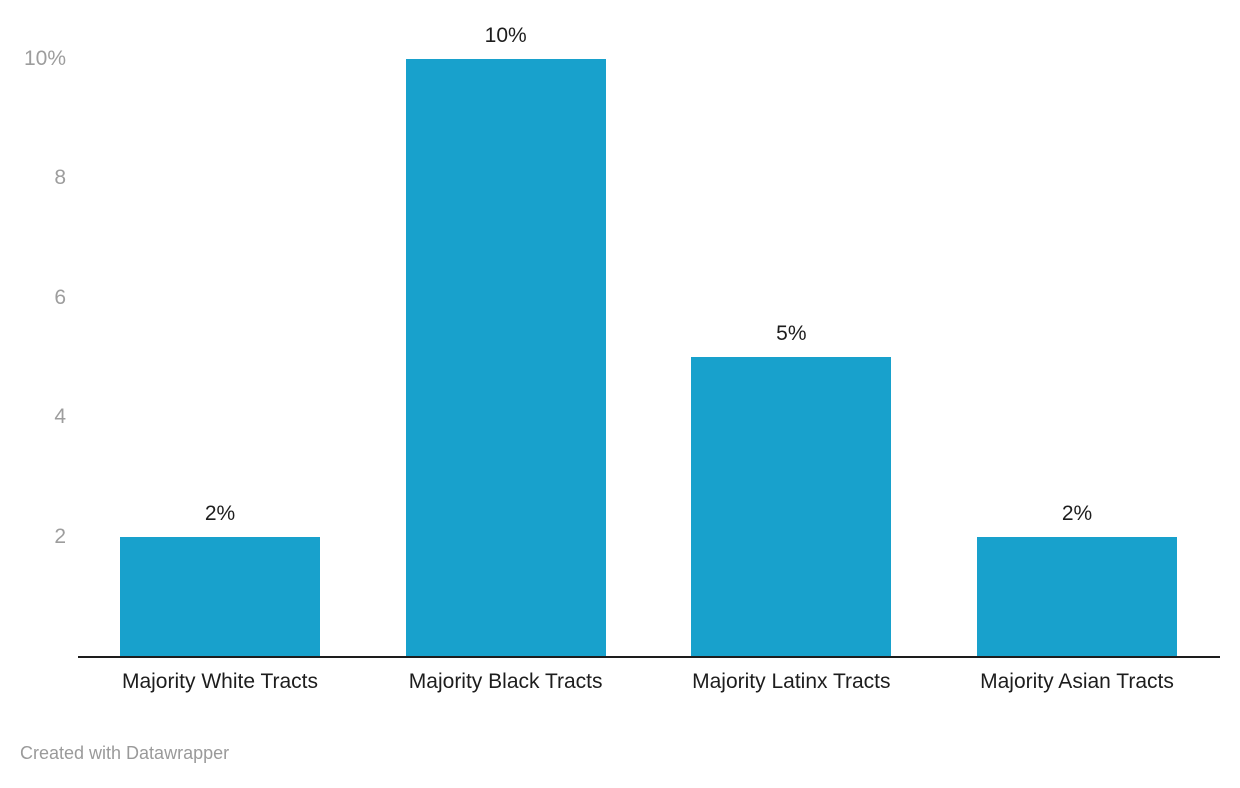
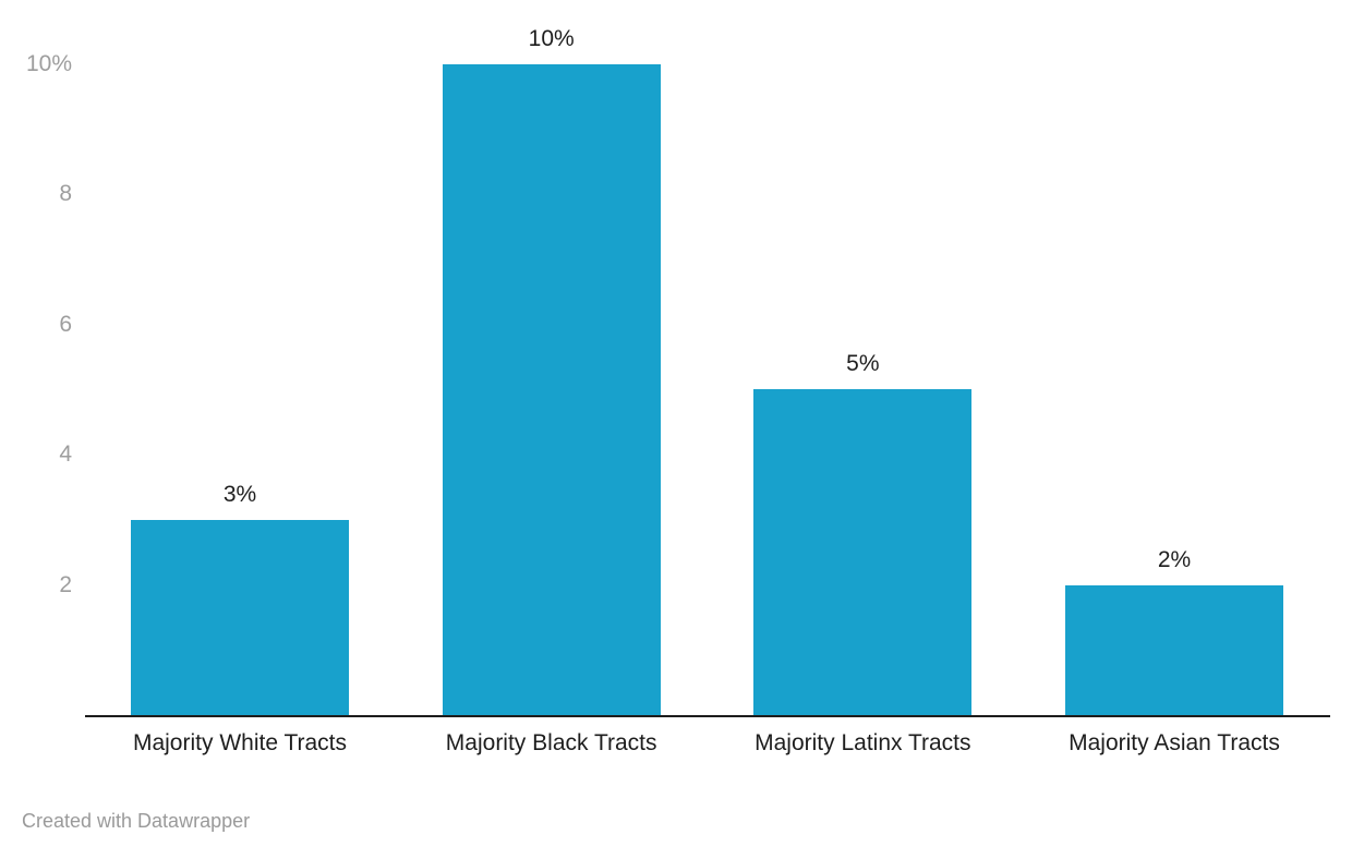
Majority White Tracts: 2% -> 3%
